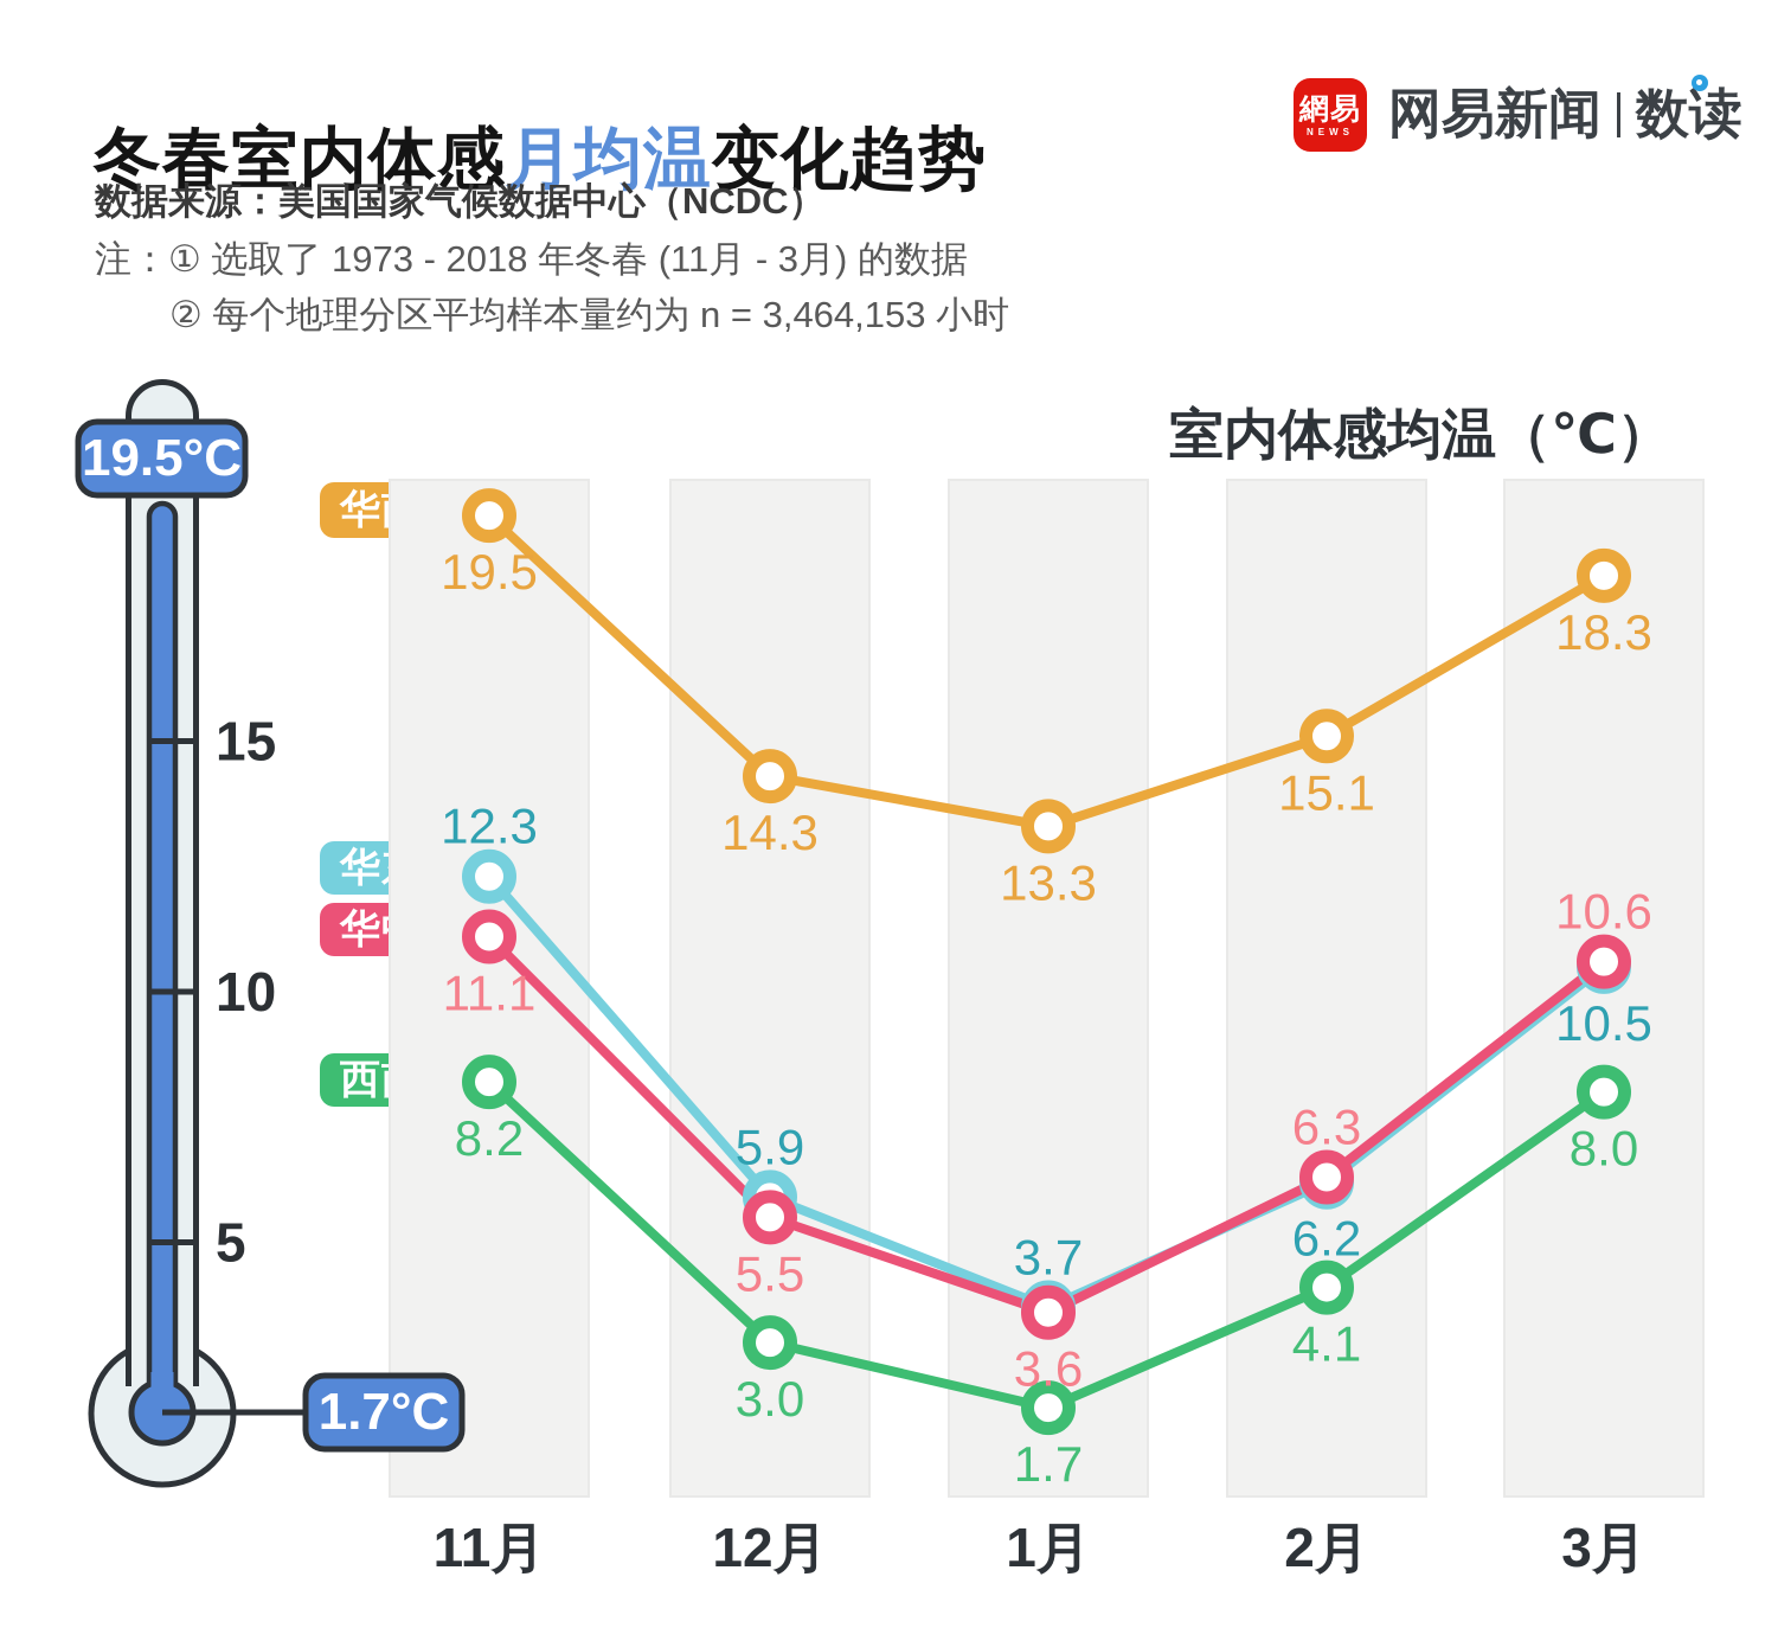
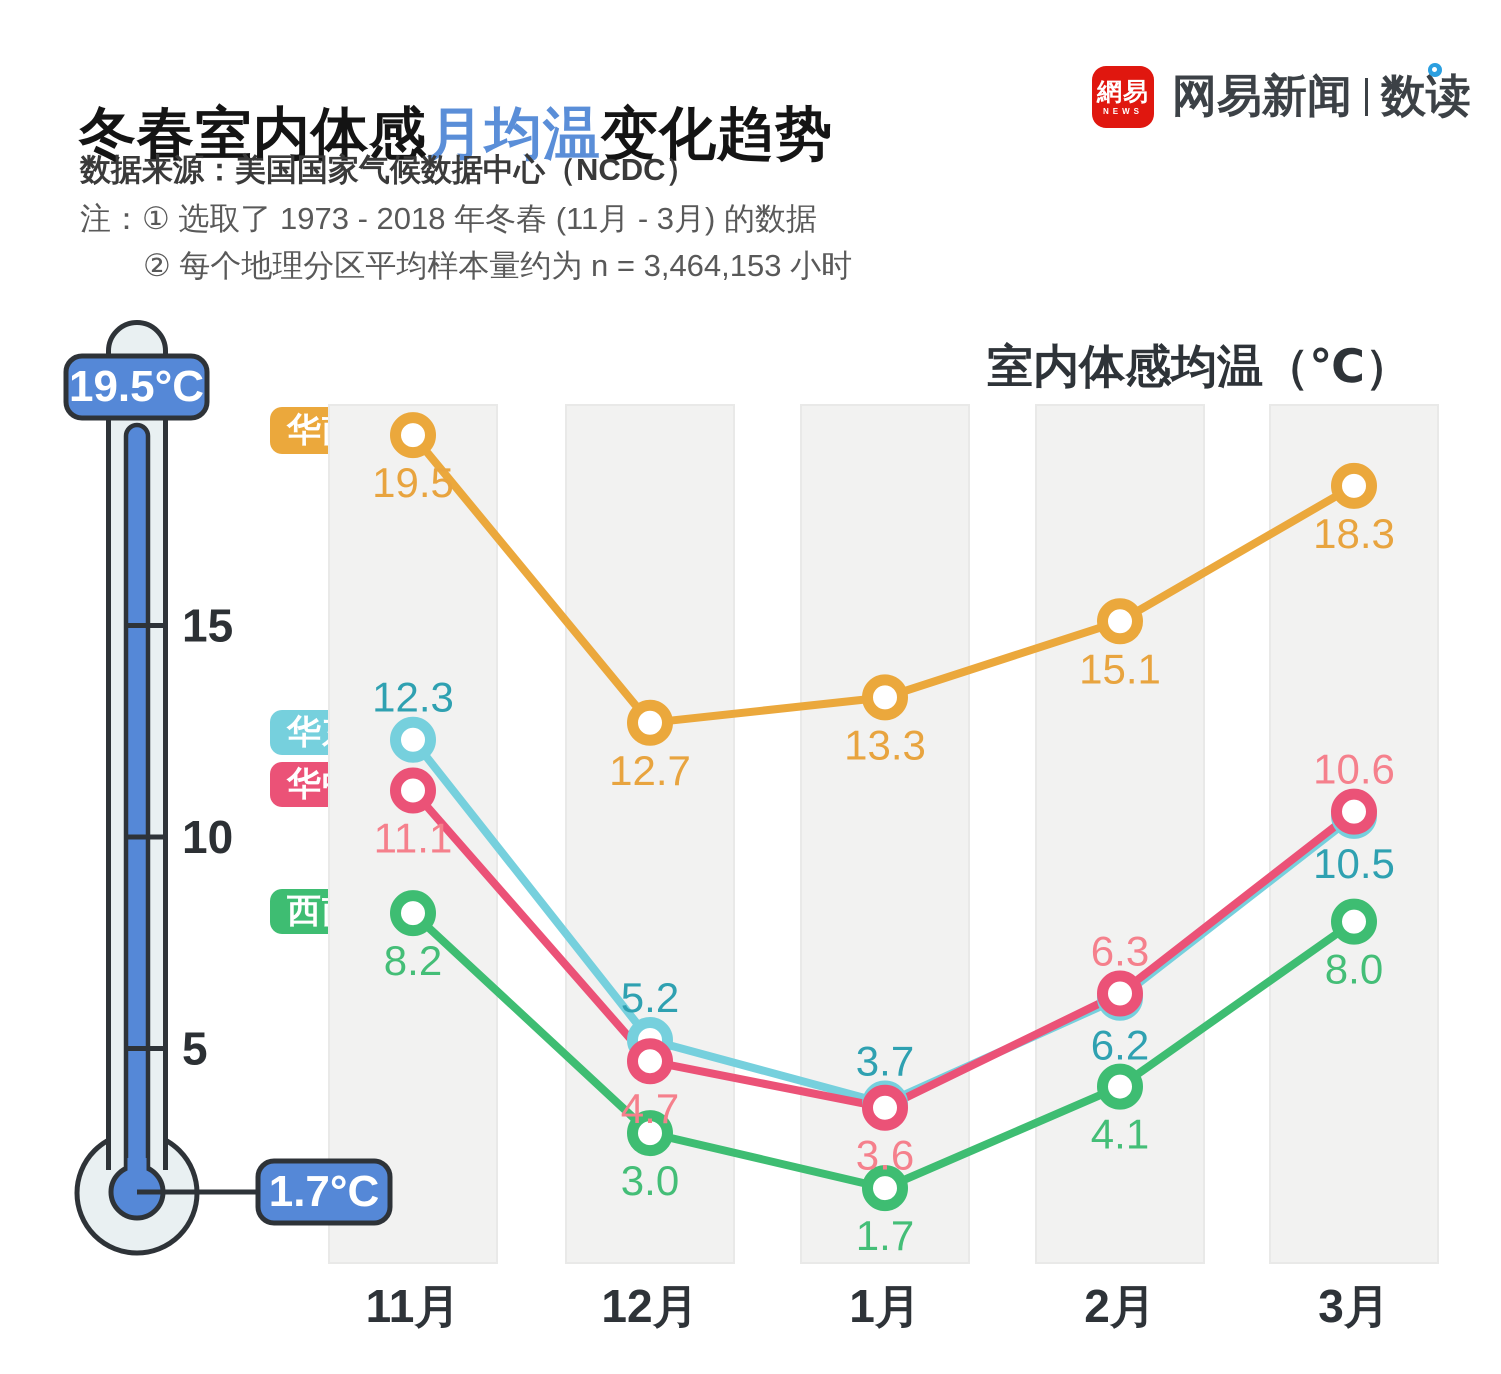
华南/12月: 14.3 -> 12.7
华东/12月: 5.9 -> 5.2
华中/12月: 5.5 -> 4.7
